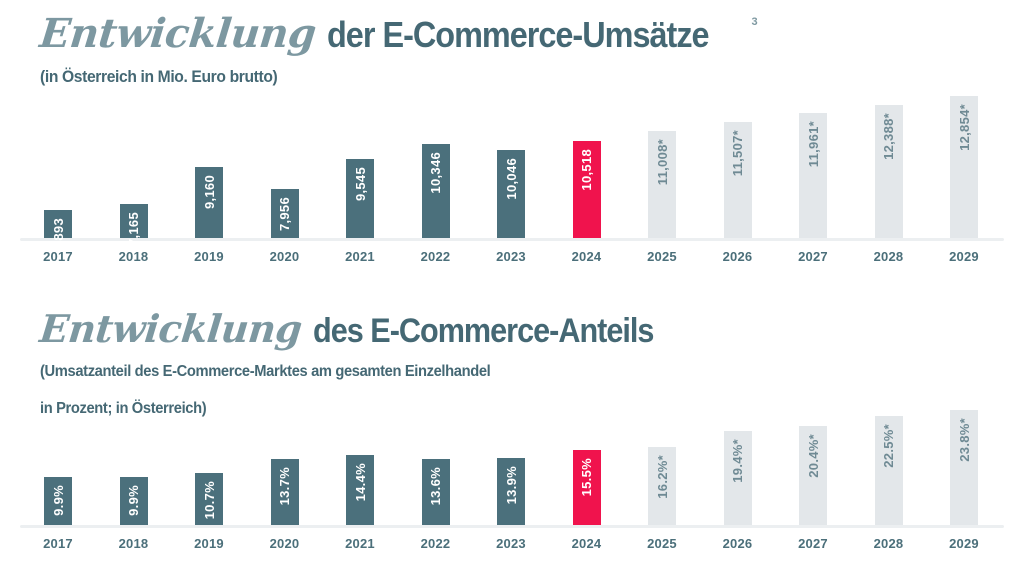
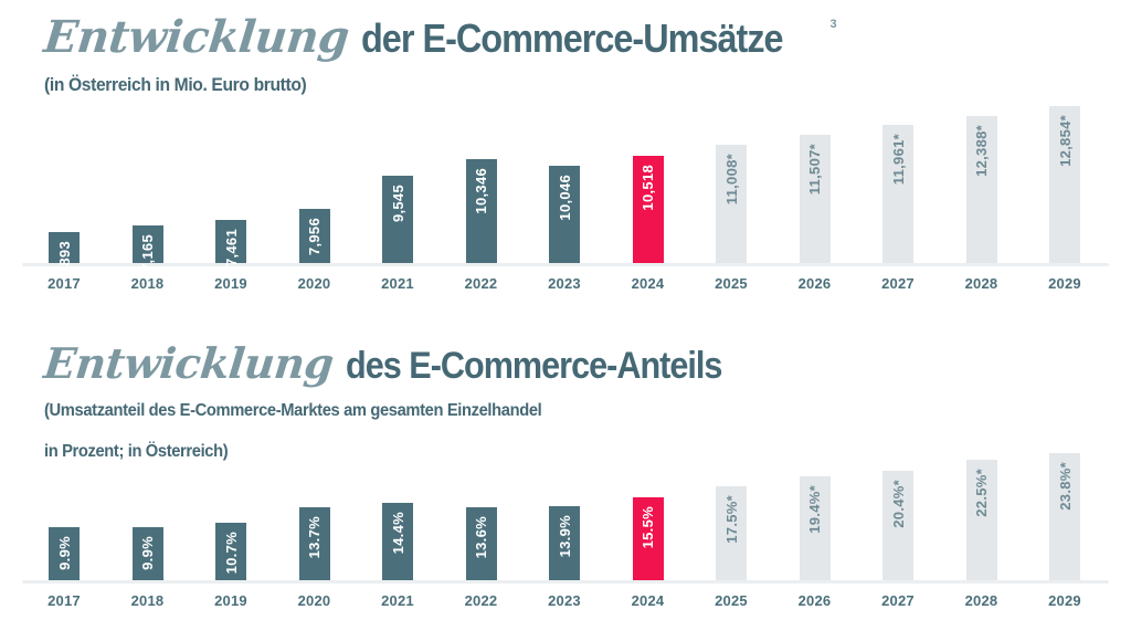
Entwicklung der E-Commerce-Umsätze/2019: 9,160 -> 7,461
Entwicklung des E-Commerce-Anteils/2025: 16.2 -> 17.5
